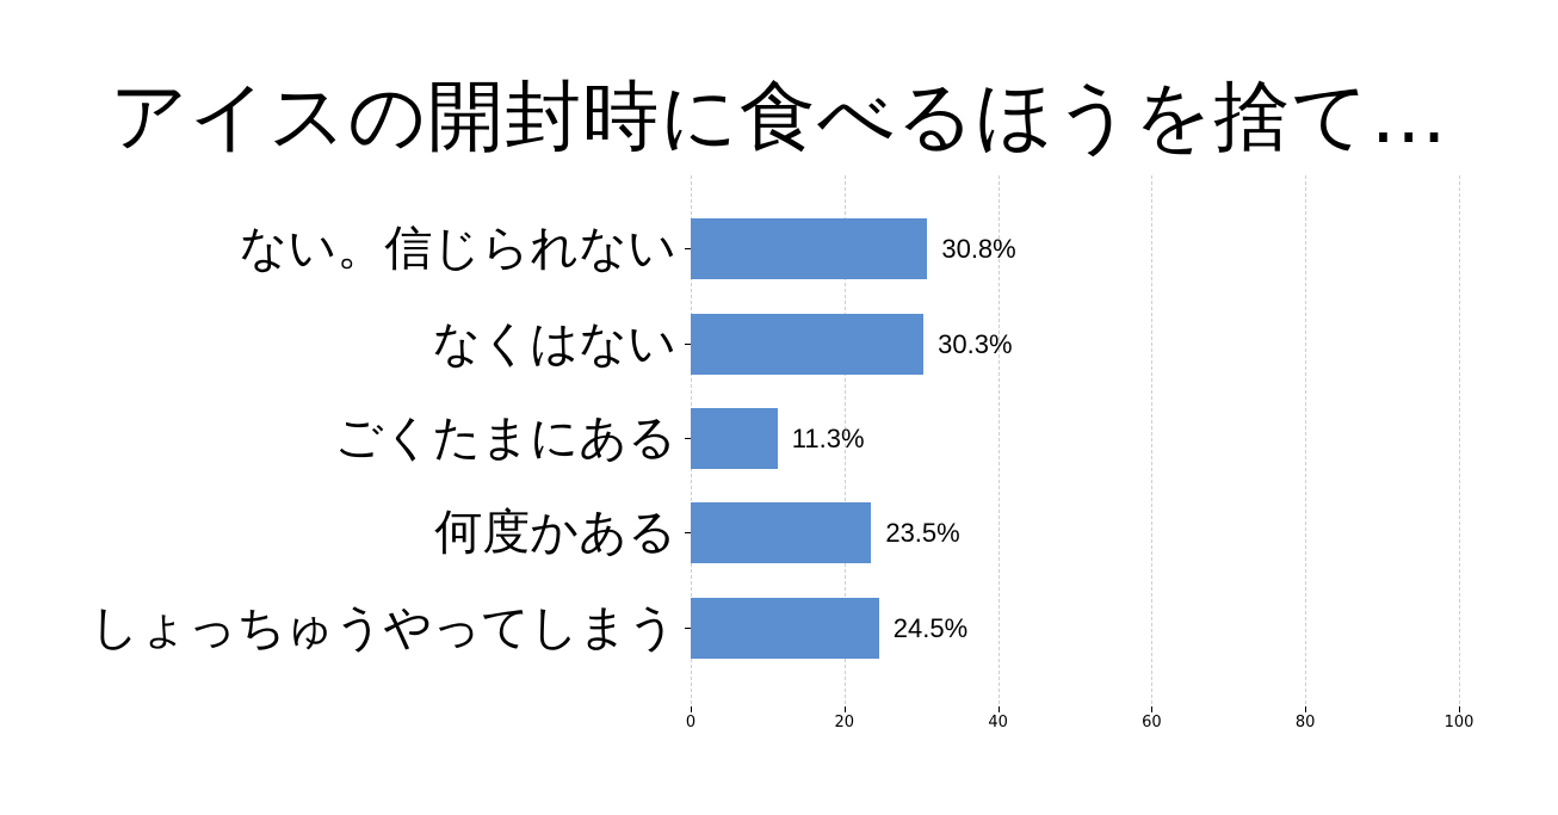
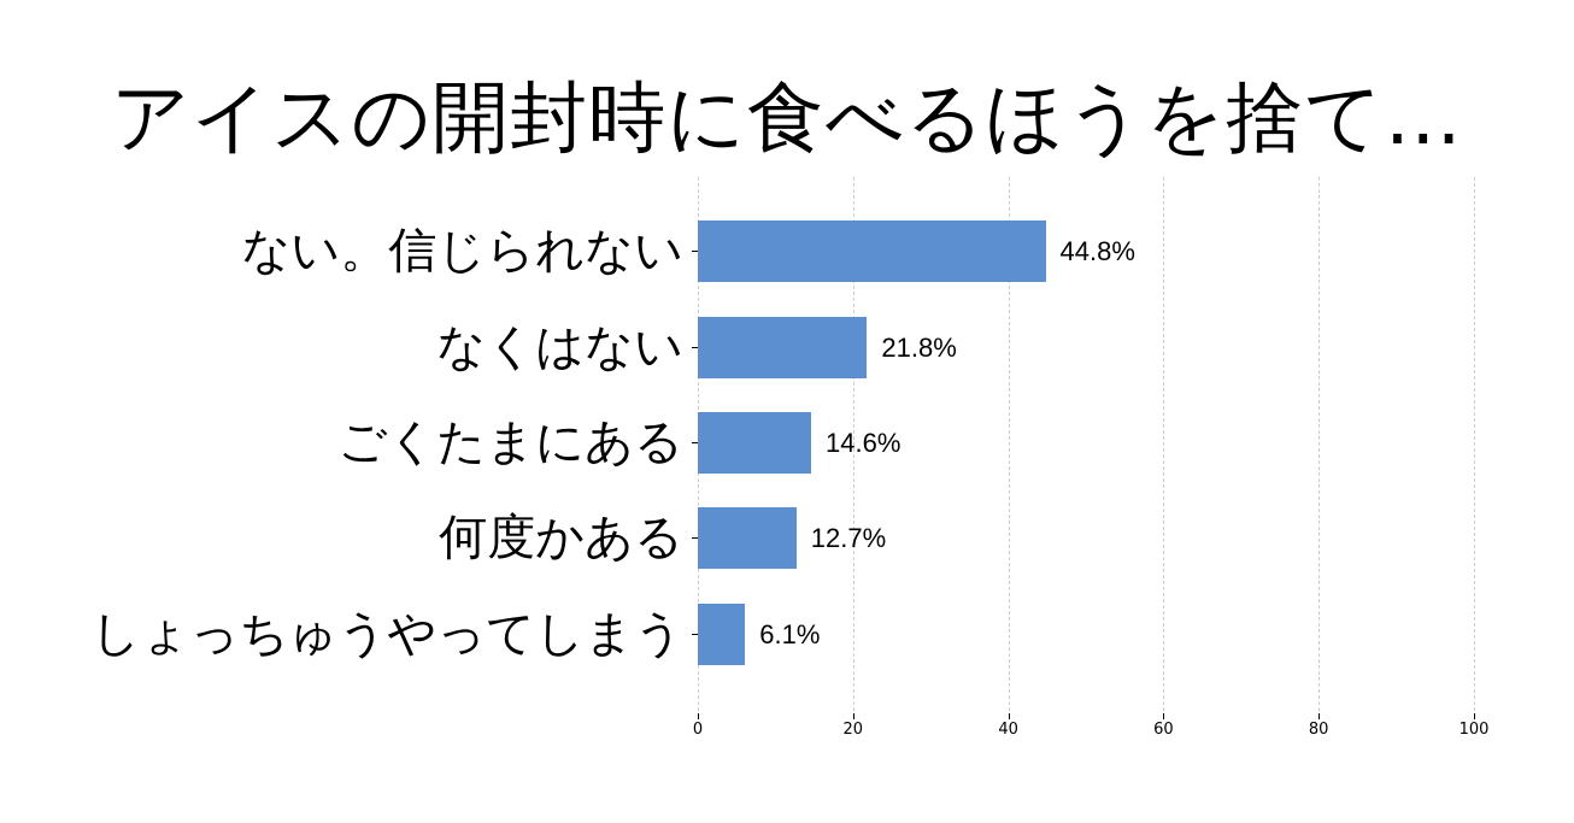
ない。信じられない: 30.8% -> 44.8%
なくはない: 30.3% -> 21.8%
ごくたまにある: 11.3% -> 14.6%
何度かある: 23.5% -> 12.7%
しょっちゅうやってしまう: 24.5% -> 6.1%
